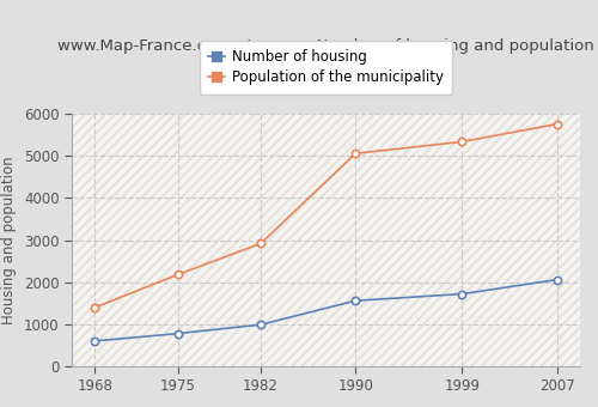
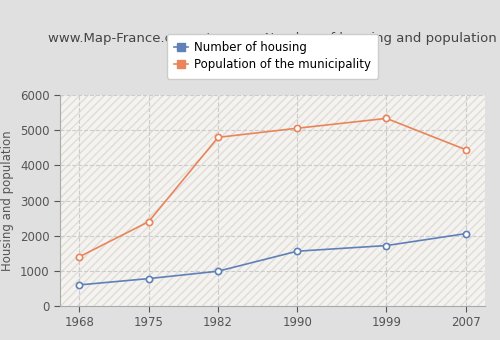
Population of the municipality/1975: 2180 -> 2400
Population of the municipality/1982: 2920 -> 4800
Population of the municipality/2007: 5760 -> 4450
